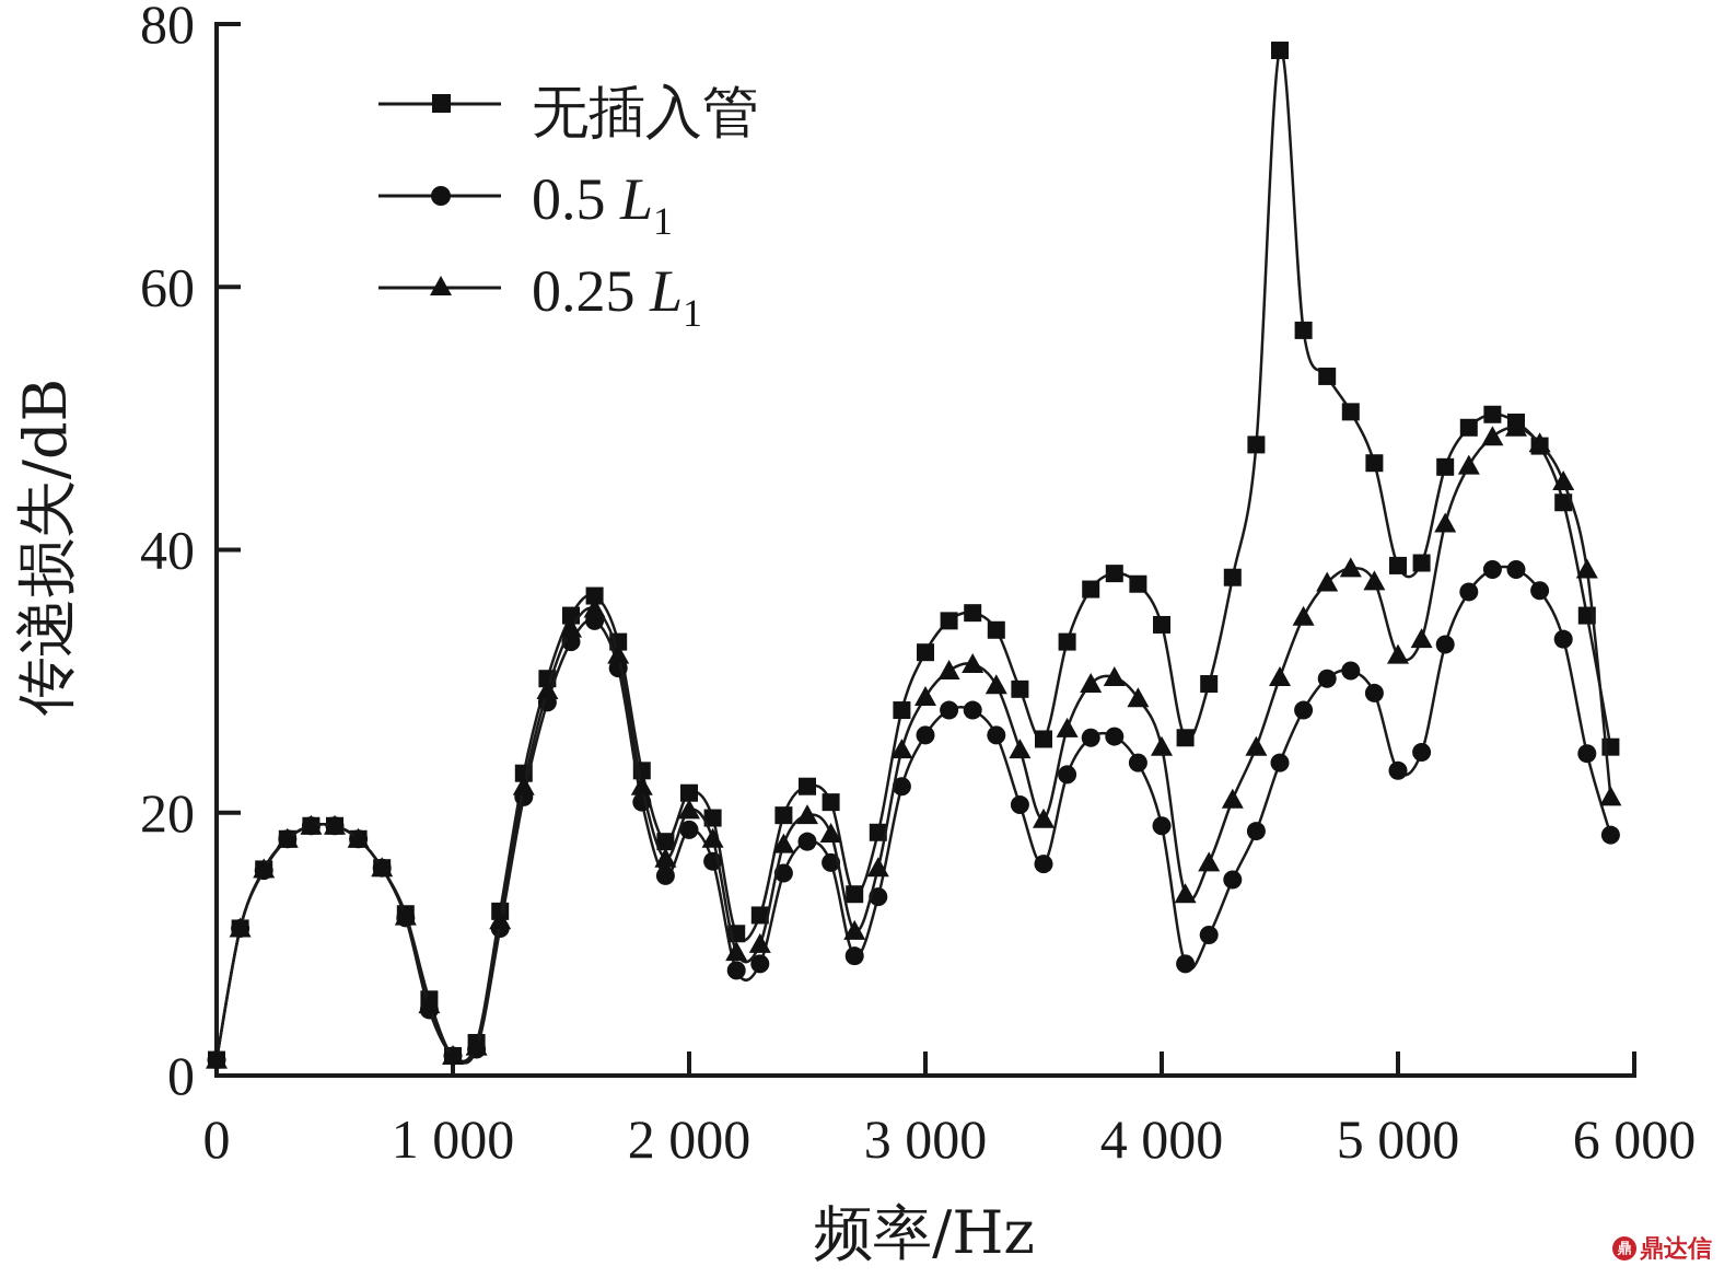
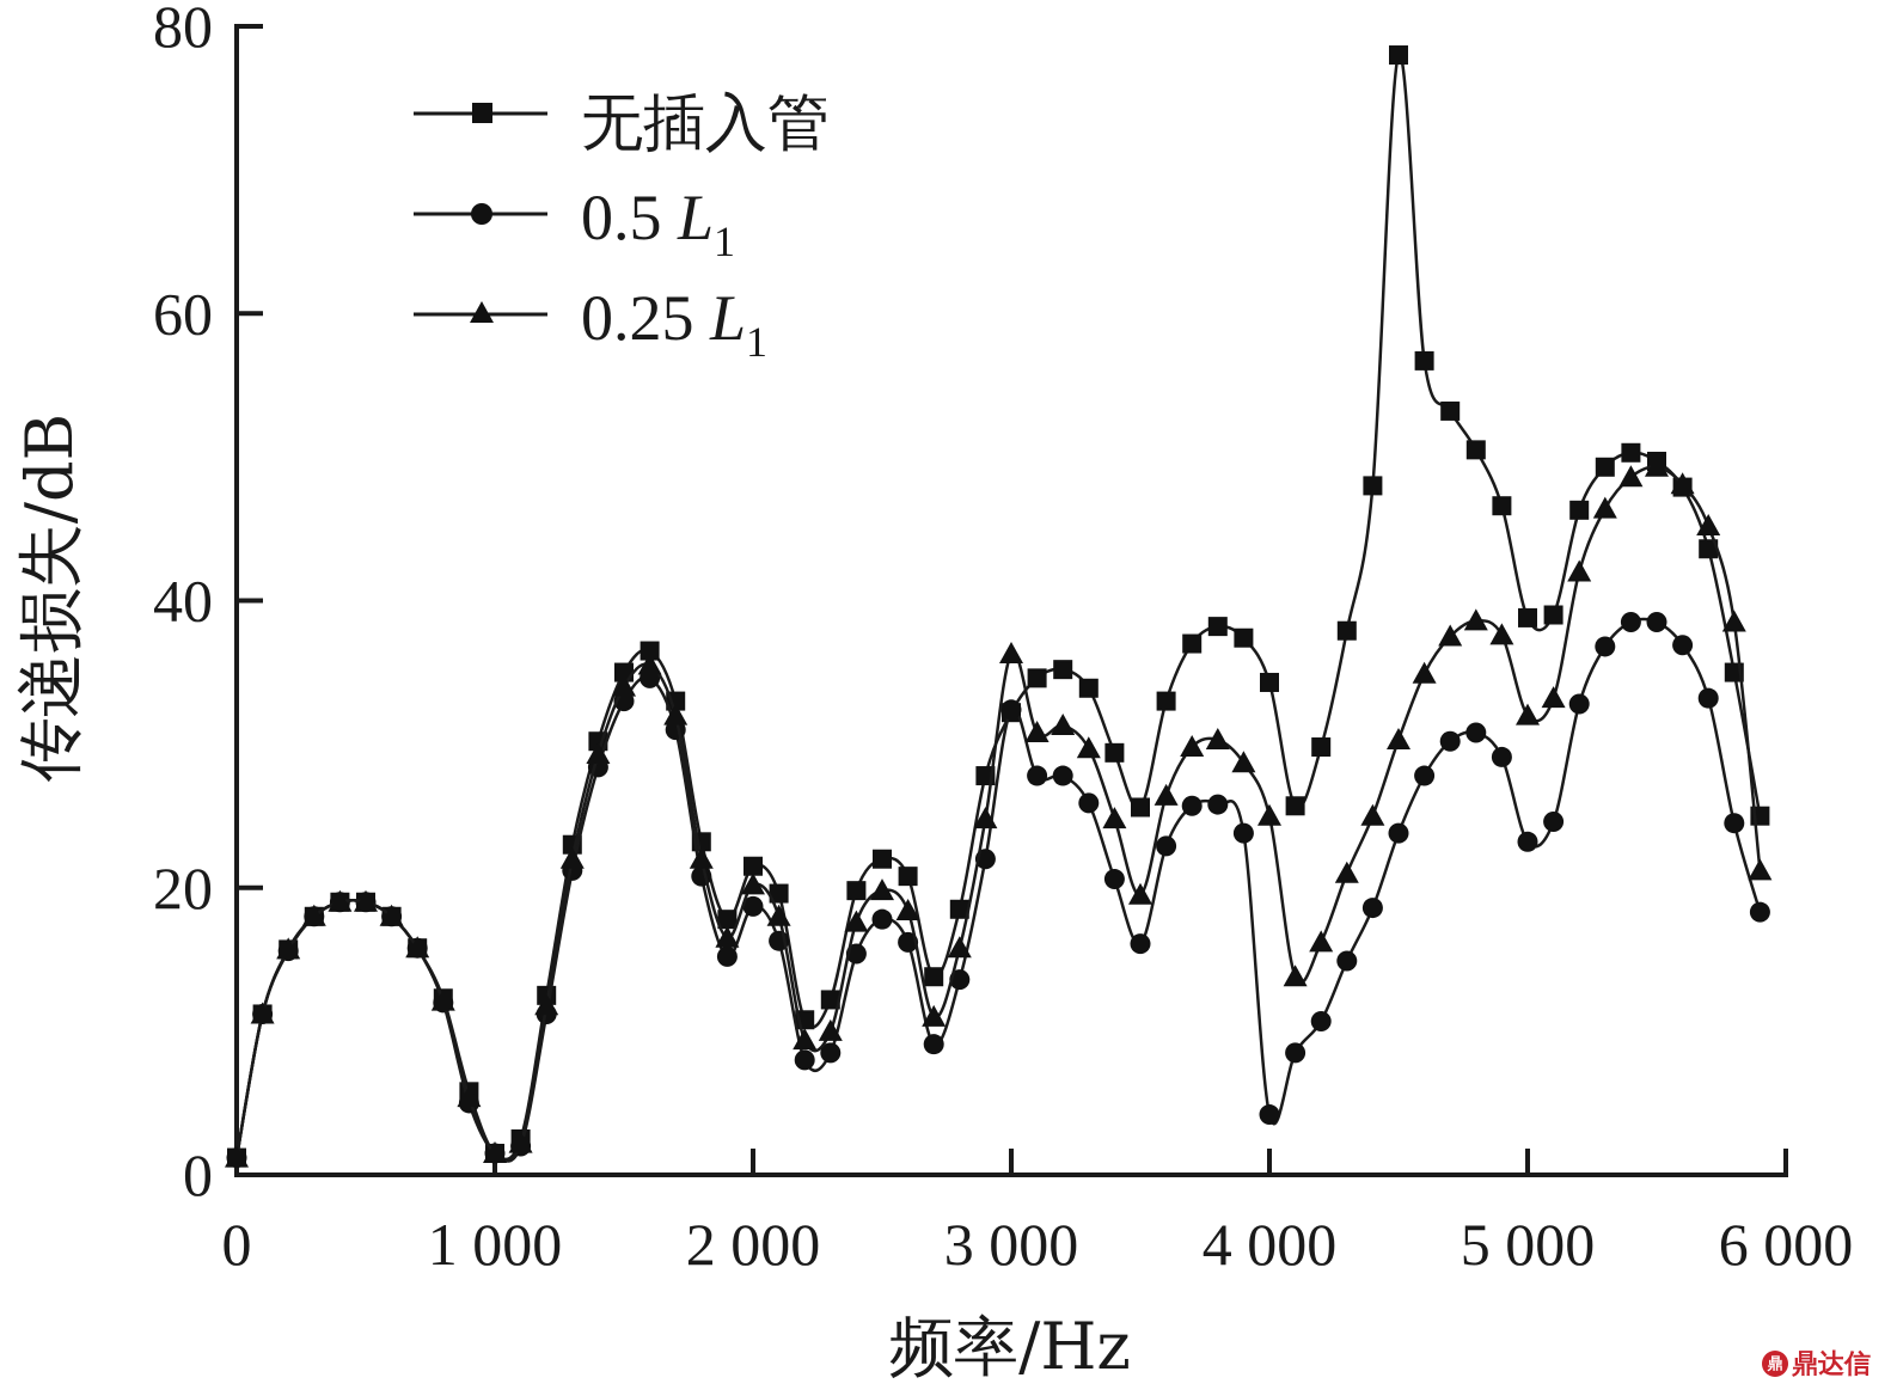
0.5 L1/3000: 25.9 -> 32.4
0.25 L1/3000: 28.8 -> 36.3
0.5 L1/4000: 19.0 -> 4.2
